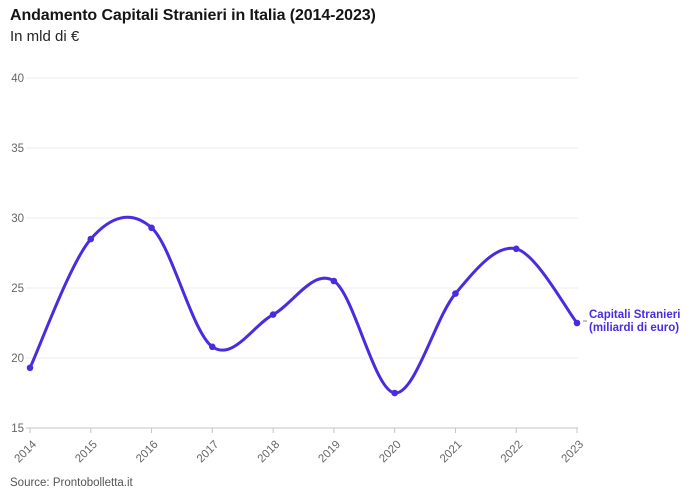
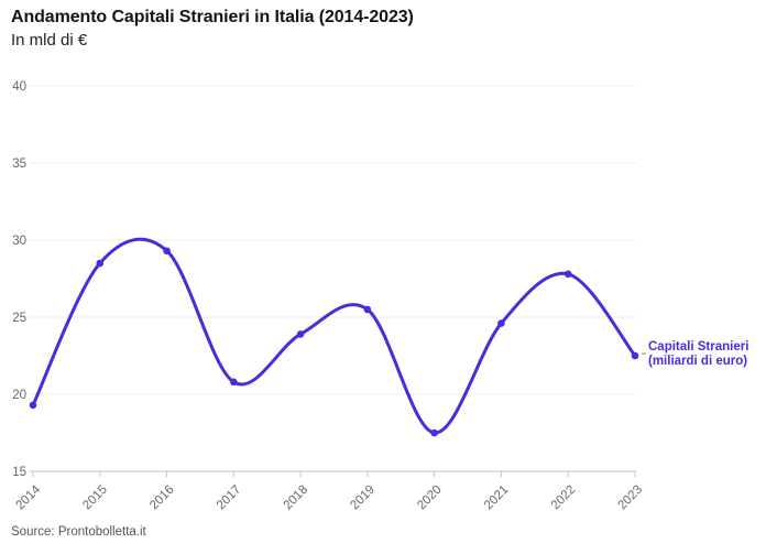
2018: 23.1 -> 23.9
